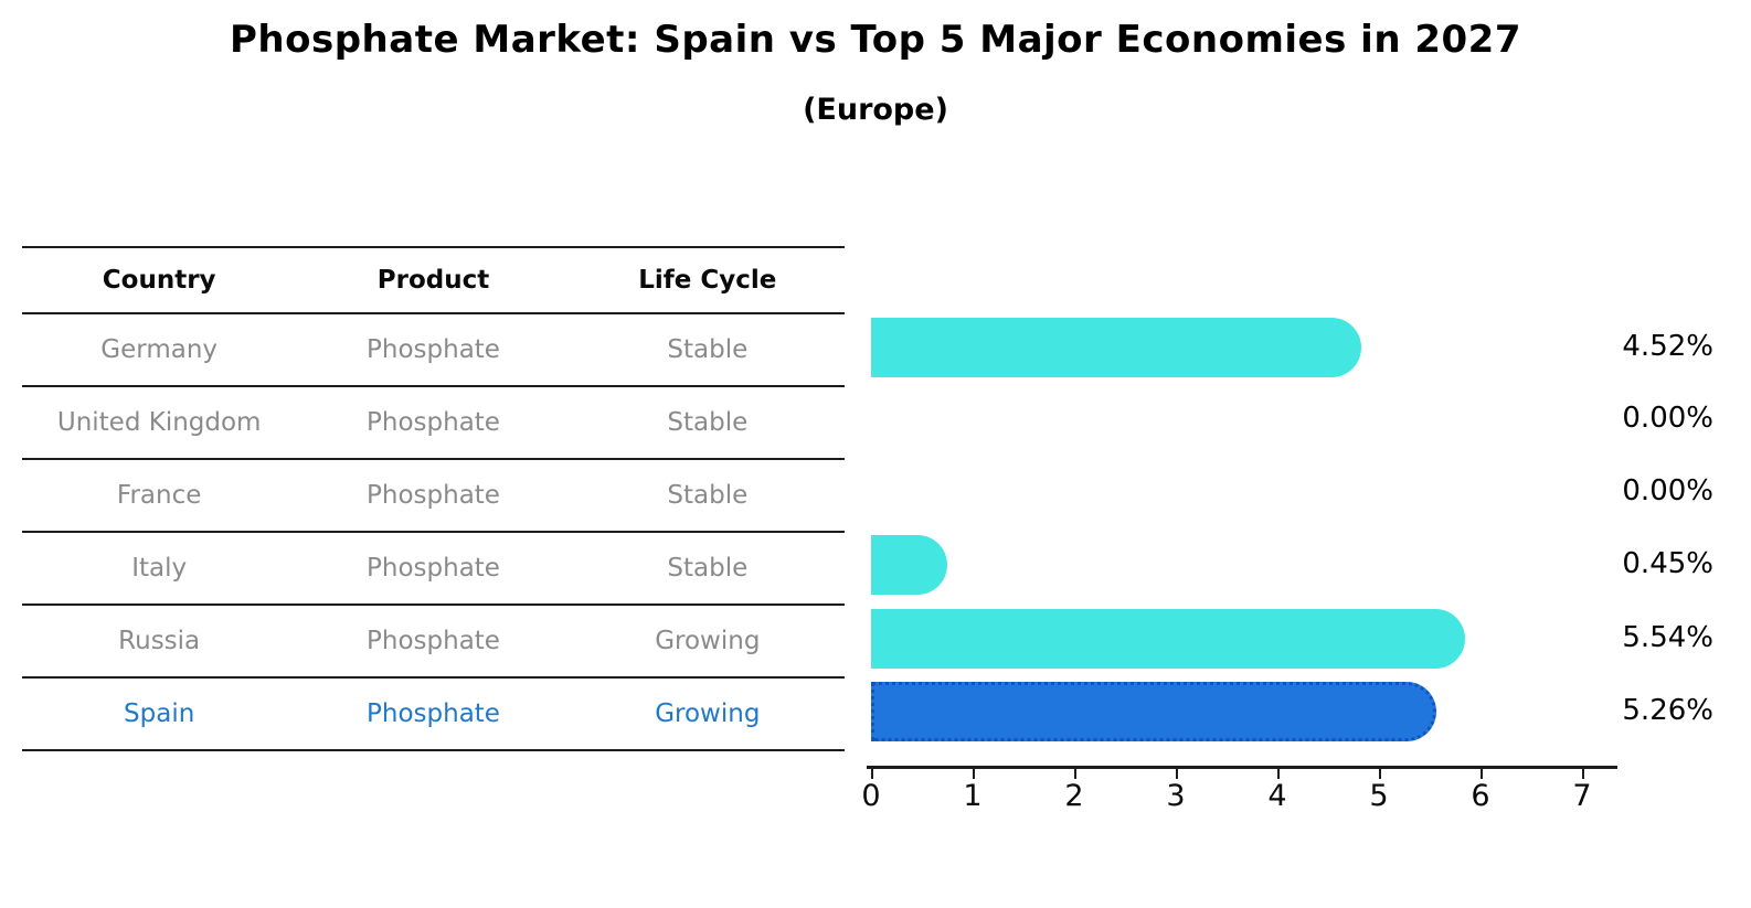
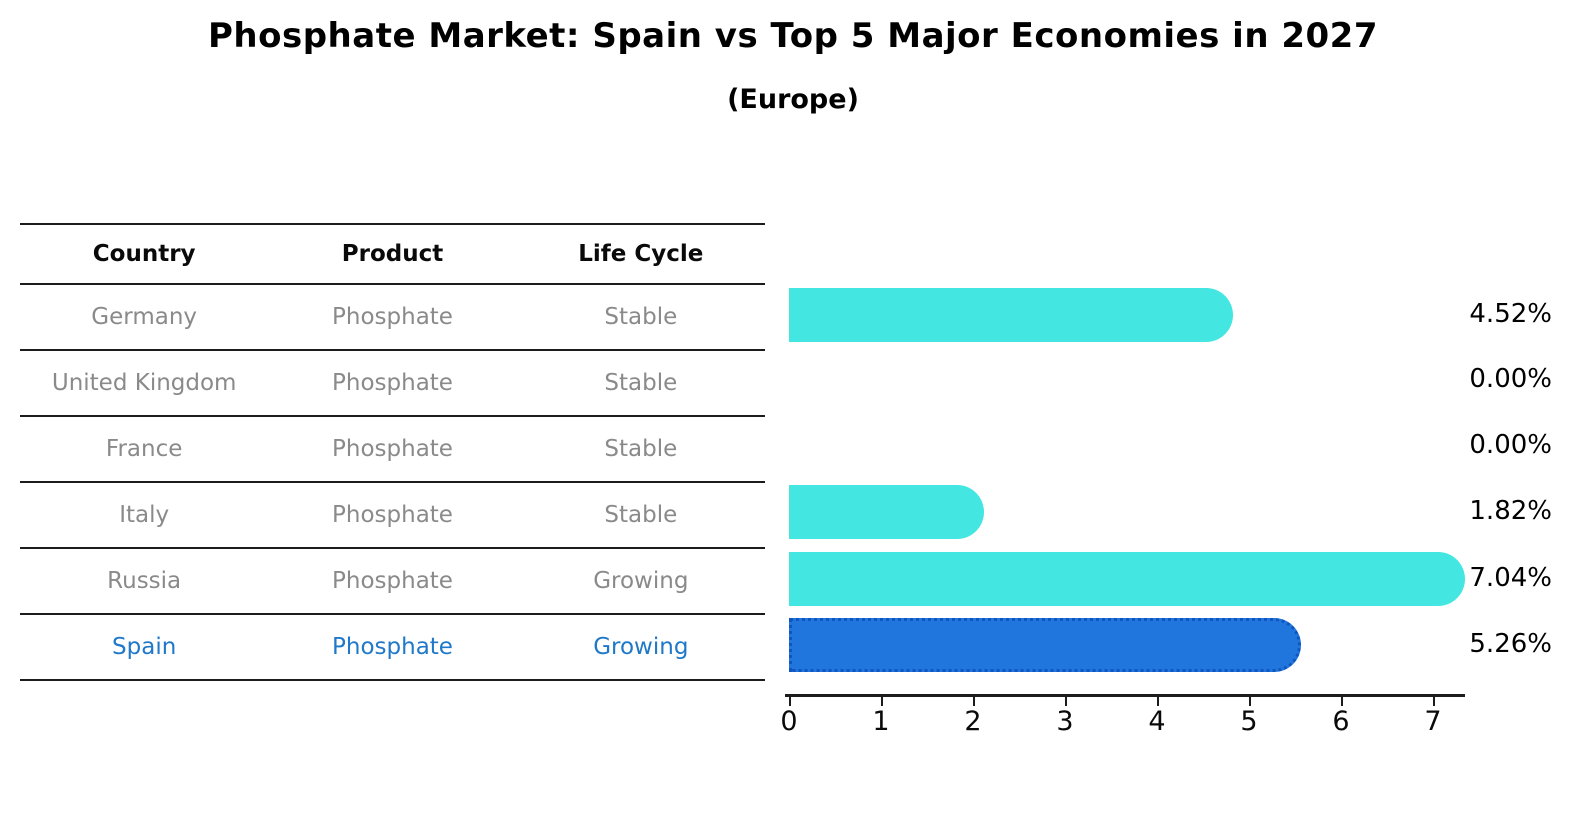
Italy: 0.45% -> 1.82%
Russia: 5.54% -> 7.04%
